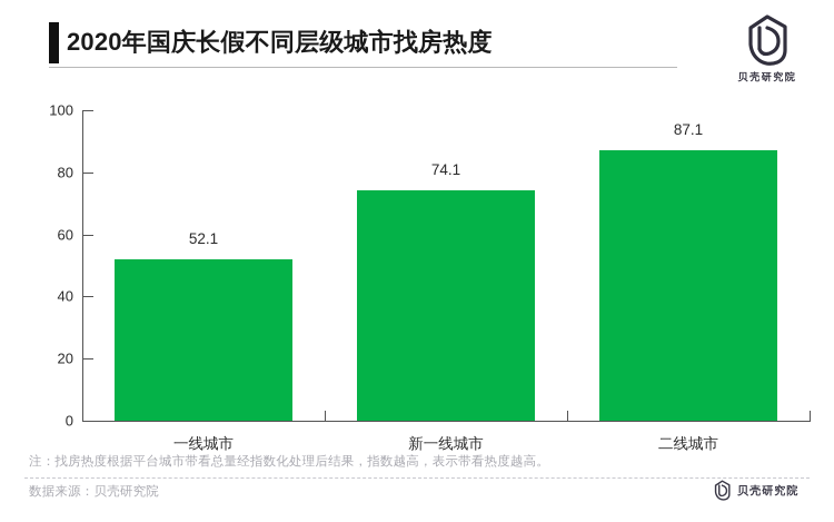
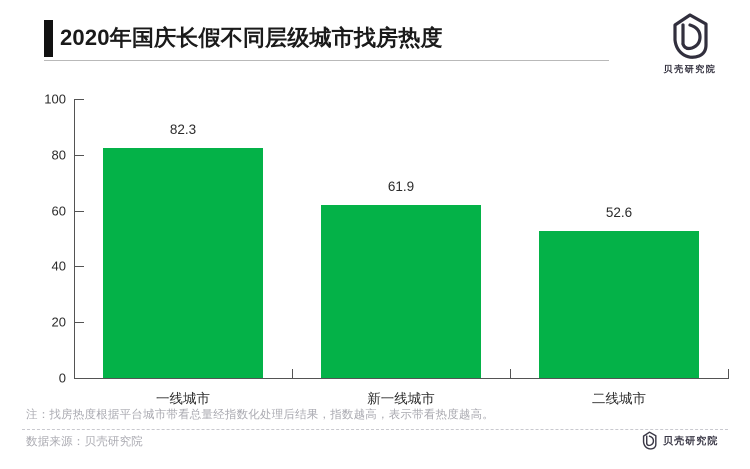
一线城市: 52.1 -> 82.3
新一线城市: 74.1 -> 61.9
二线城市: 87.1 -> 52.6
